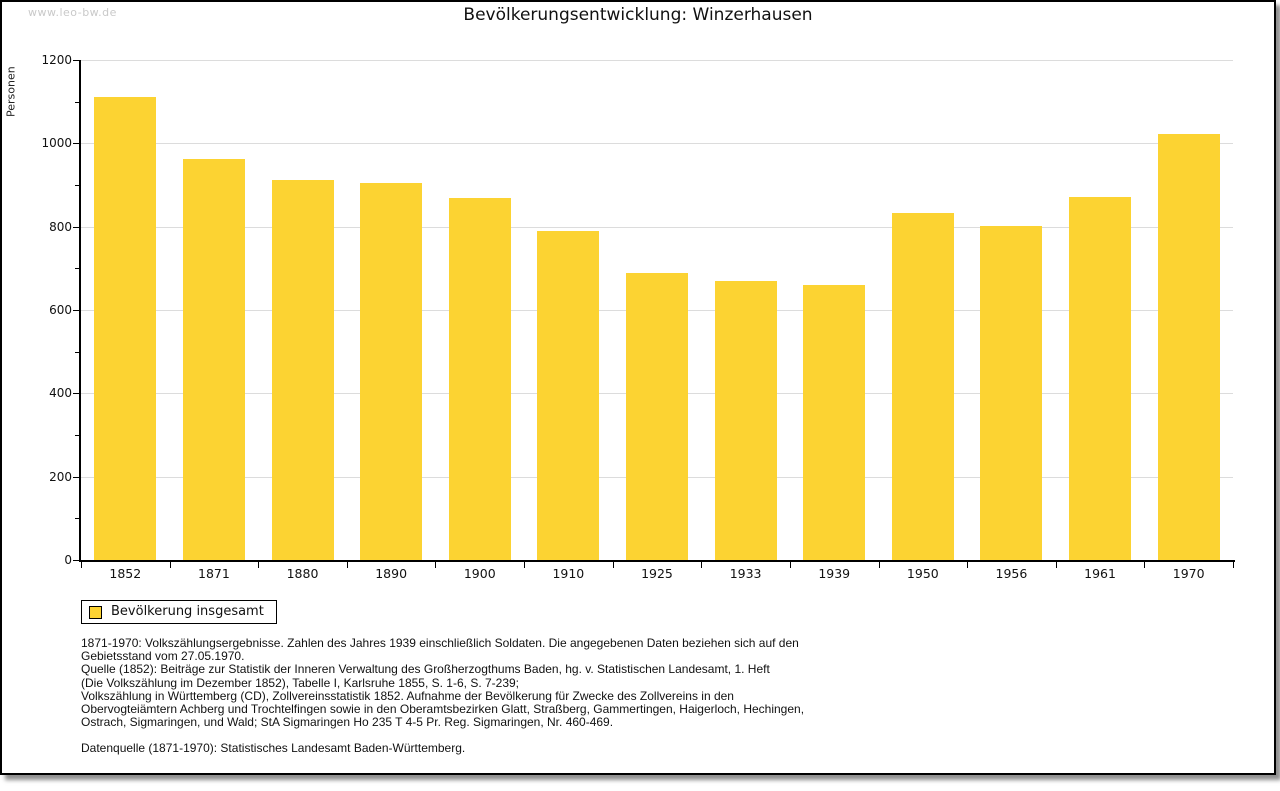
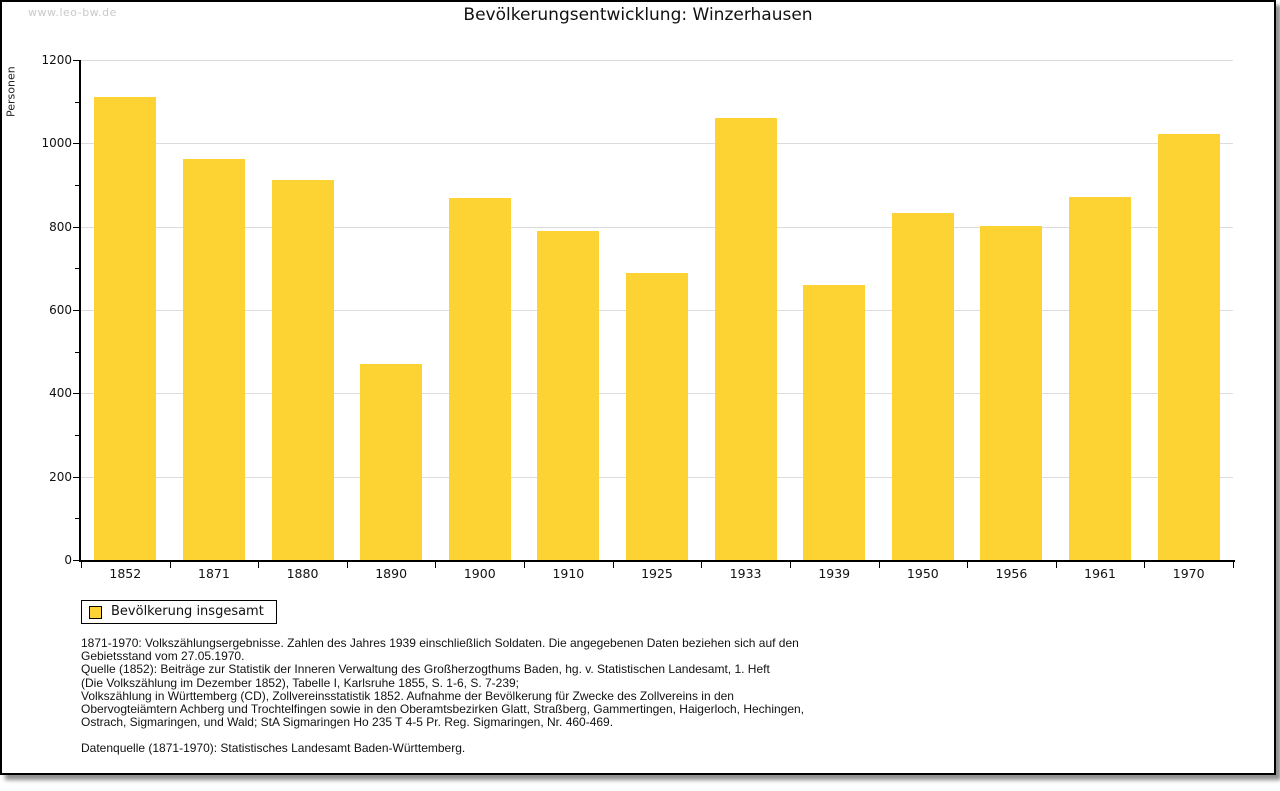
1890: 900 -> 470
1933: 670 -> 1060
